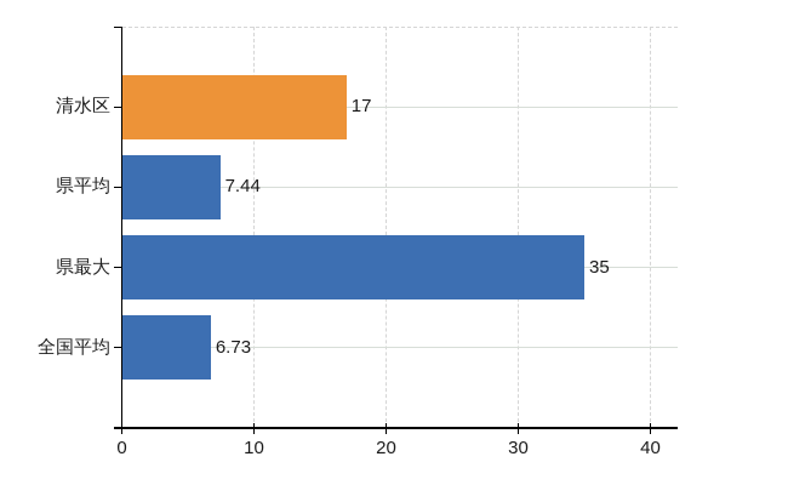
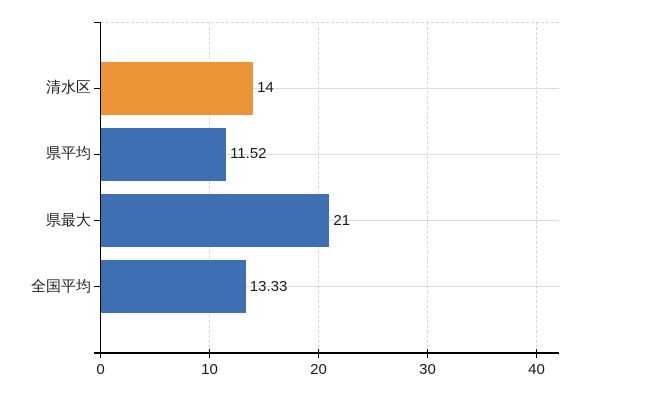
清水区: 17 -> 14
県平均: 7.44 -> 11.52
県最大: 35 -> 21
全国平均: 6.73 -> 13.33
